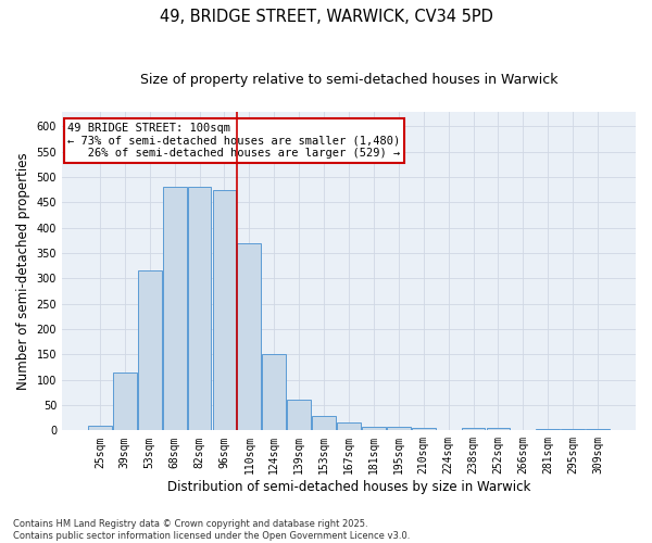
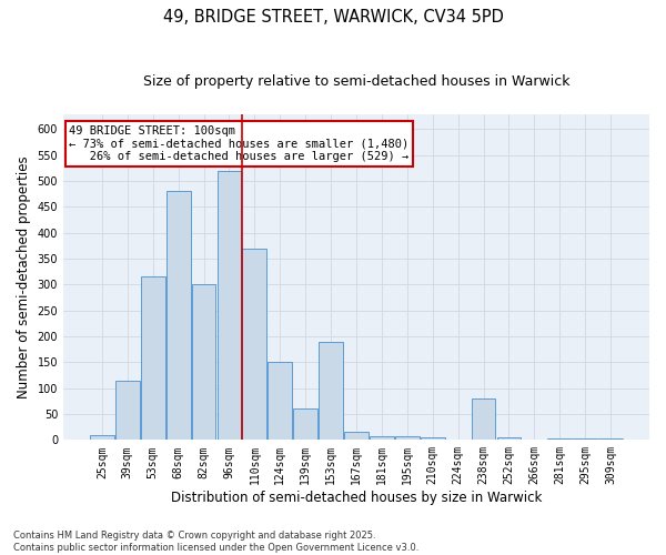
82sqm: 480 -> 300
96sqm: 475 -> 520
153sqm: 28 -> 190
238sqm: 5 -> 80
